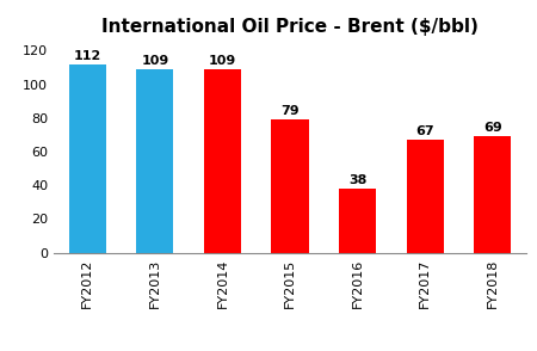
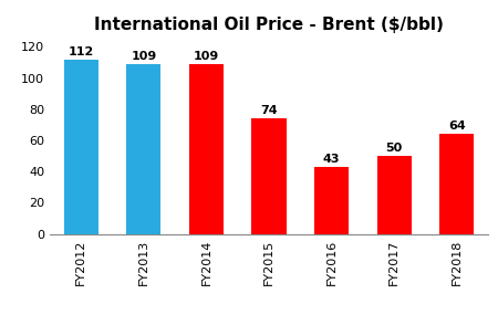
FY2015: 79 -> 74
FY2016: 38 -> 43
FY2017: 67 -> 50
FY2018: 69 -> 64
